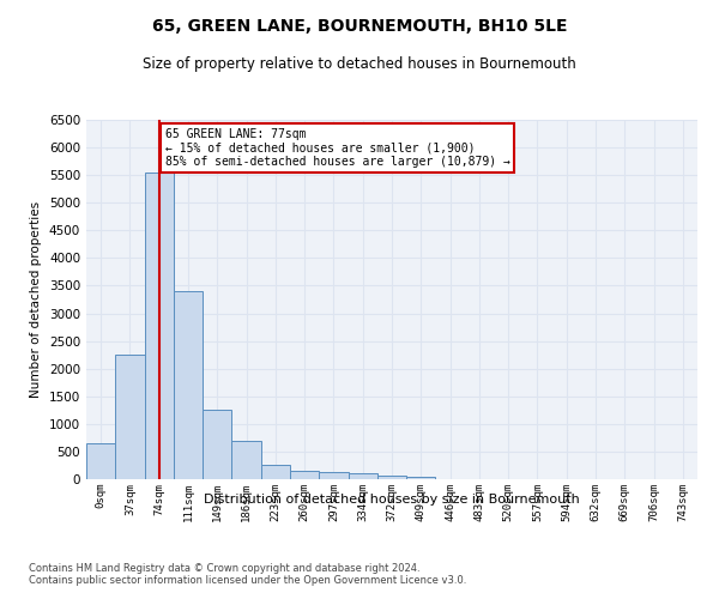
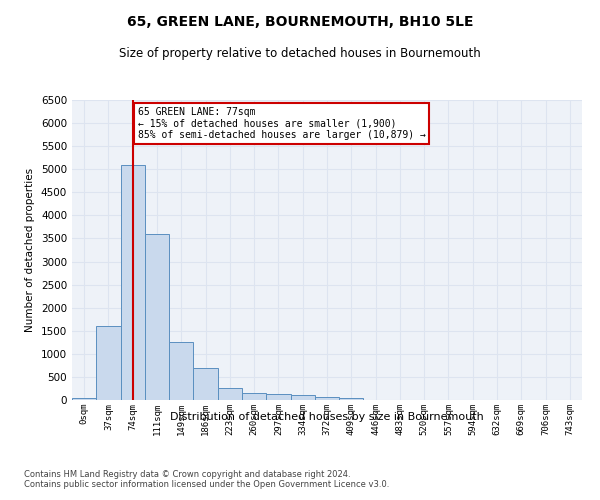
0sqm: 650 -> 50
37sqm: 2250 -> 1600
74sqm: 5550 -> 5100
111sqm: 3400 -> 3600
